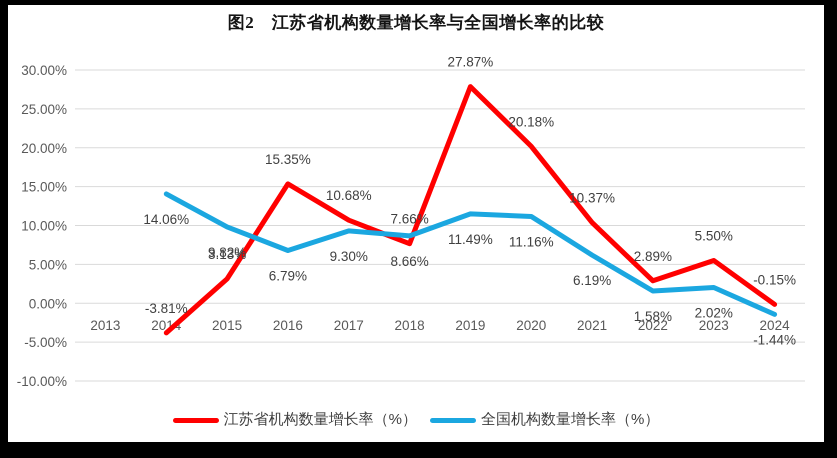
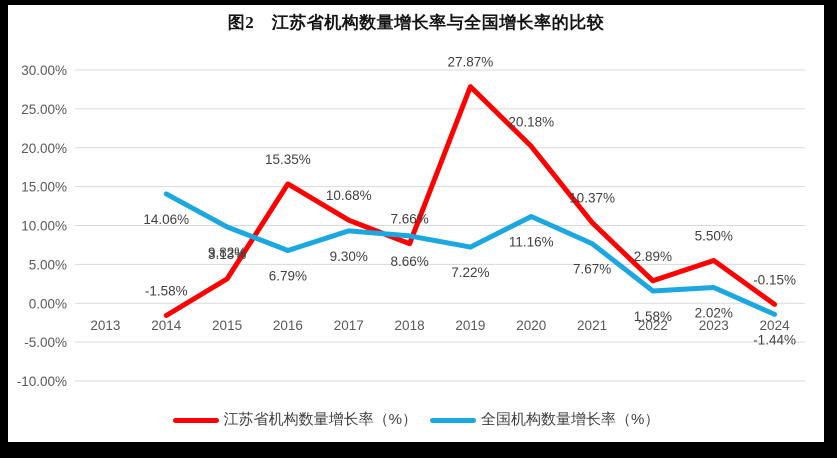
江苏省机构数量增长率（%）/2014: -3.81% -> -1.58%
全国机构数量增长率（%）/2019: 11.49% -> 7.22%
全国机构数量增长率（%）/2021: 6.19% -> 7.67%
